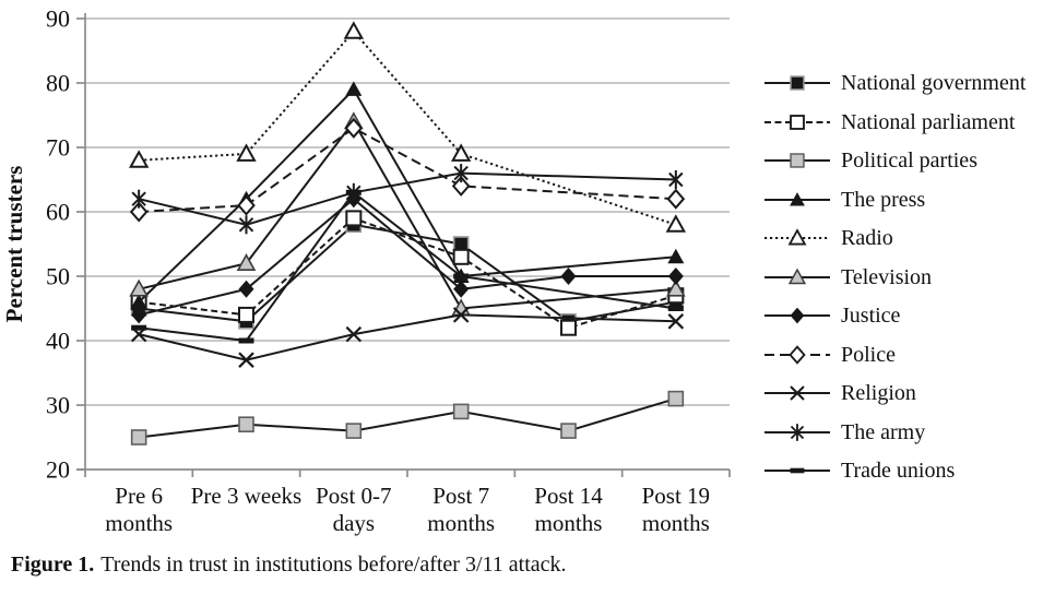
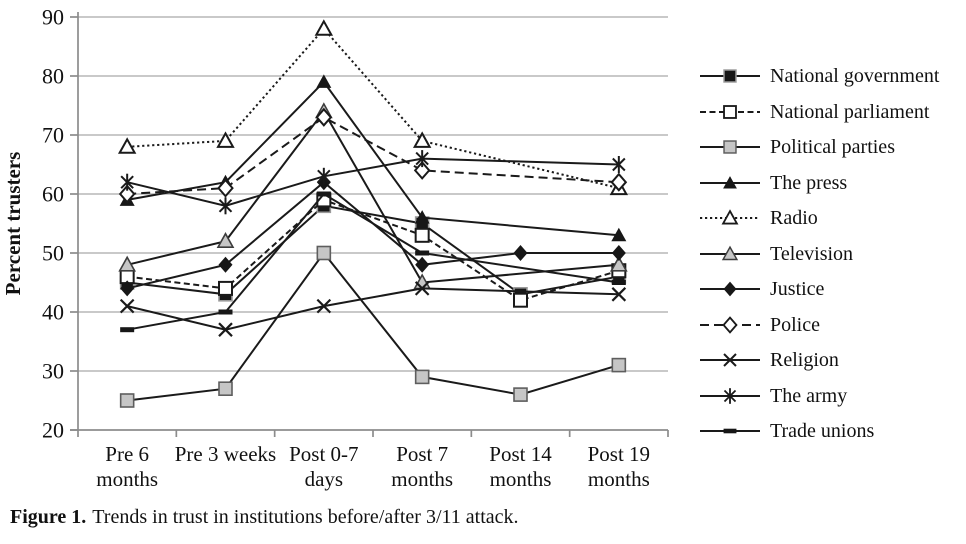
The press/Pre 6 months: 46 -> 59
Trade unions/Pre 6 months: 42 -> 37
Political parties/Post 0-7 days: 26 -> 50
Trade unions/Post 0-7 days: 63 -> 60
The press/Post 7 months: 50 -> 56
Radio/Post 19 months: 58 -> 61
